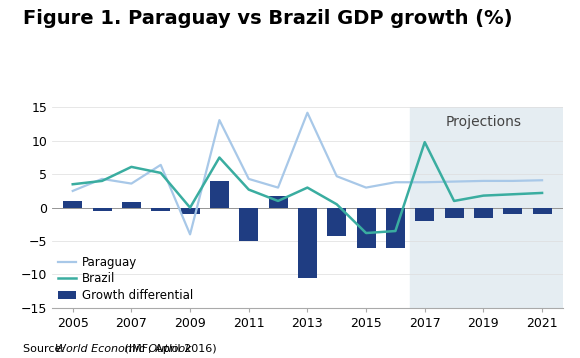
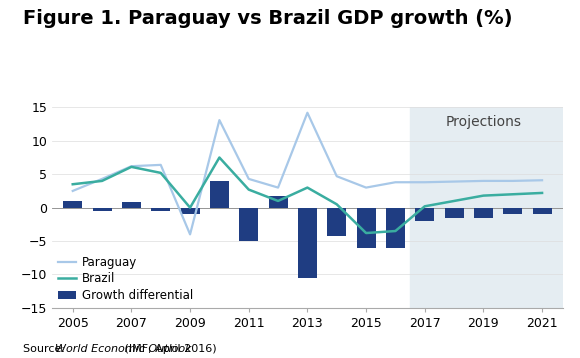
Paraguay/2007: 3.6 -> 6.2
Brazil/2017: 9.8 -> 0.2
